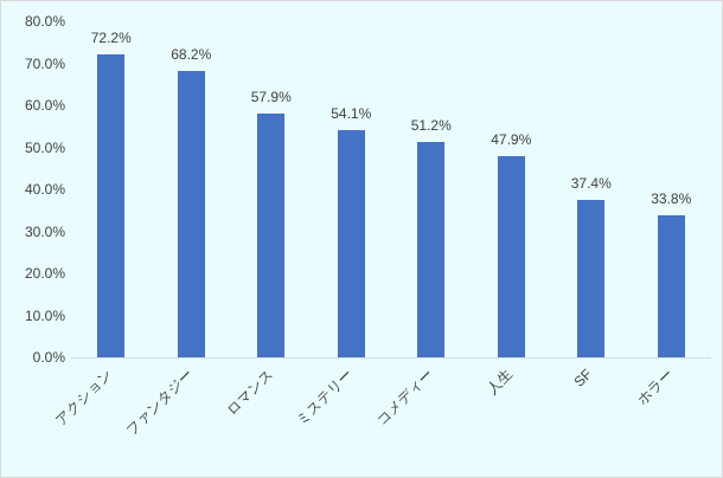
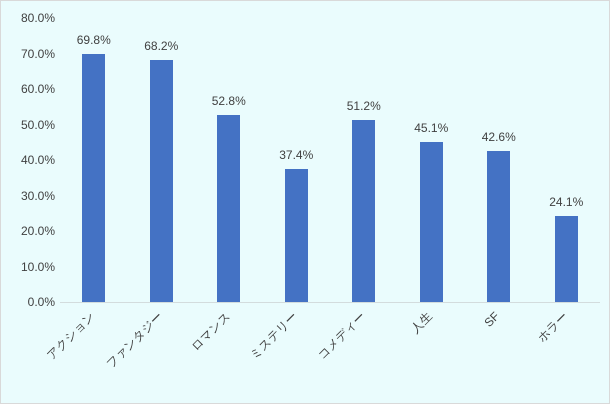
アクション: 72.2% -> 69.8%
ロマンス: 57.9% -> 52.8%
ミステリー: 54.1% -> 37.4%
人生: 47.9% -> 45.1%
SF: 37.4% -> 42.6%
ホラー: 33.8% -> 24.1%
